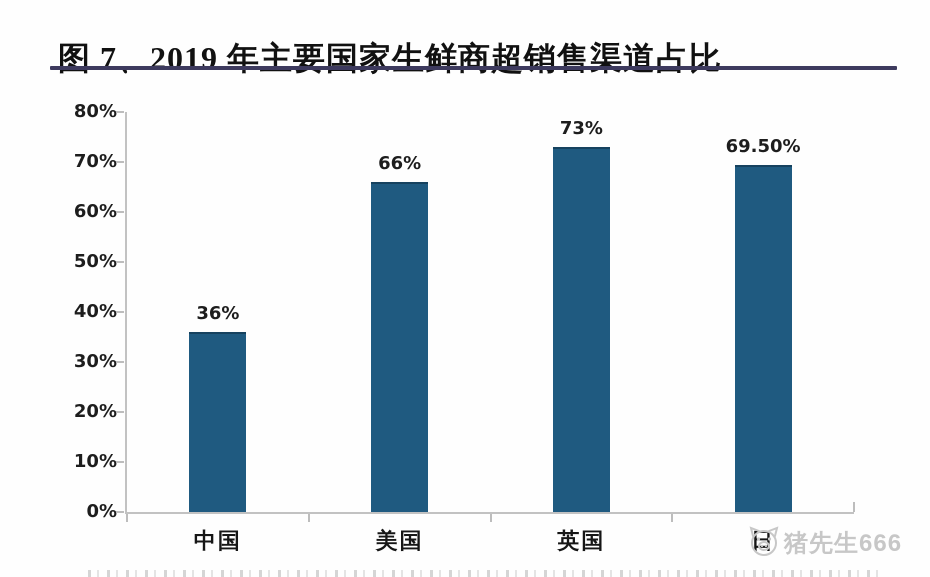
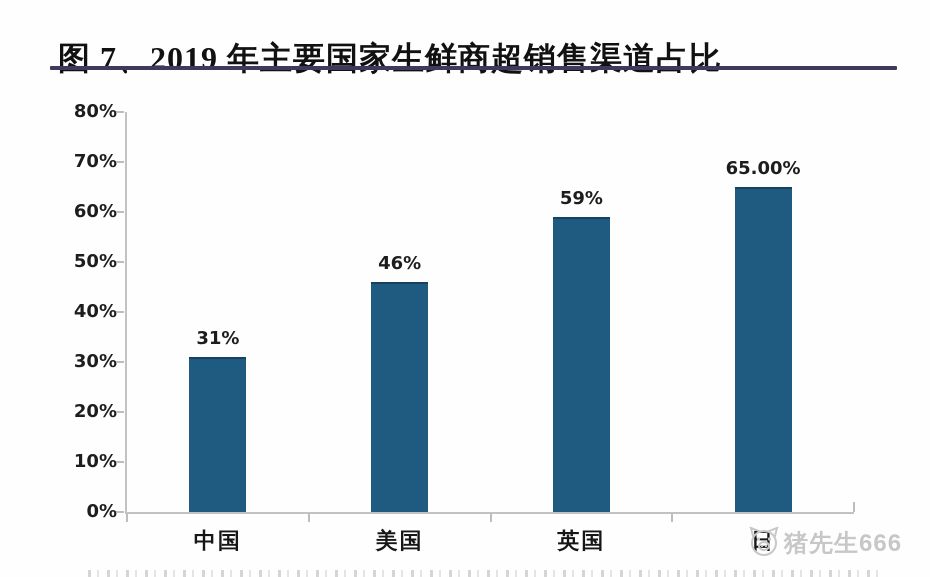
中国: 36% -> 31%
美国: 66% -> 46%
英国: 73% -> 59%
日: 69.50% -> 65.00%
